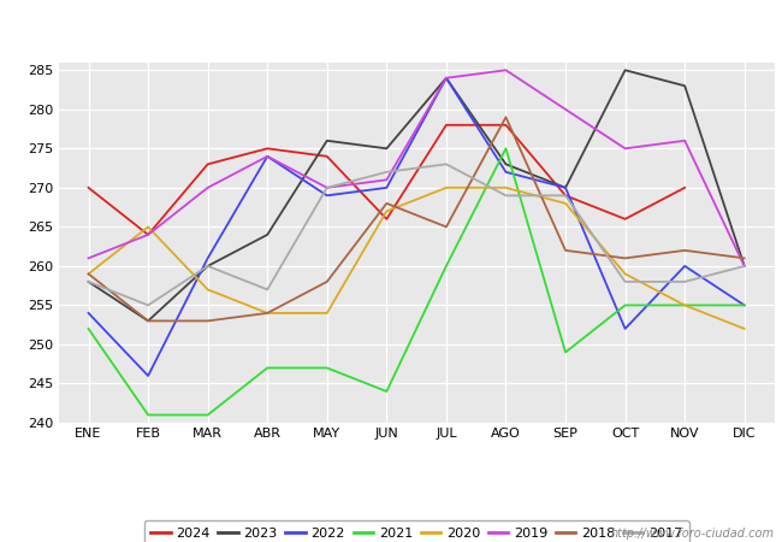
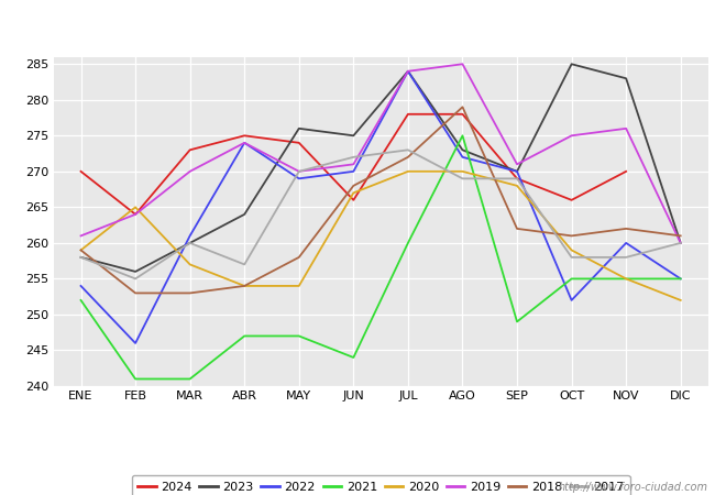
2023/FEB: 253 -> 256
2018/JUL: 265 -> 272
2019/SEP: 280 -> 271
